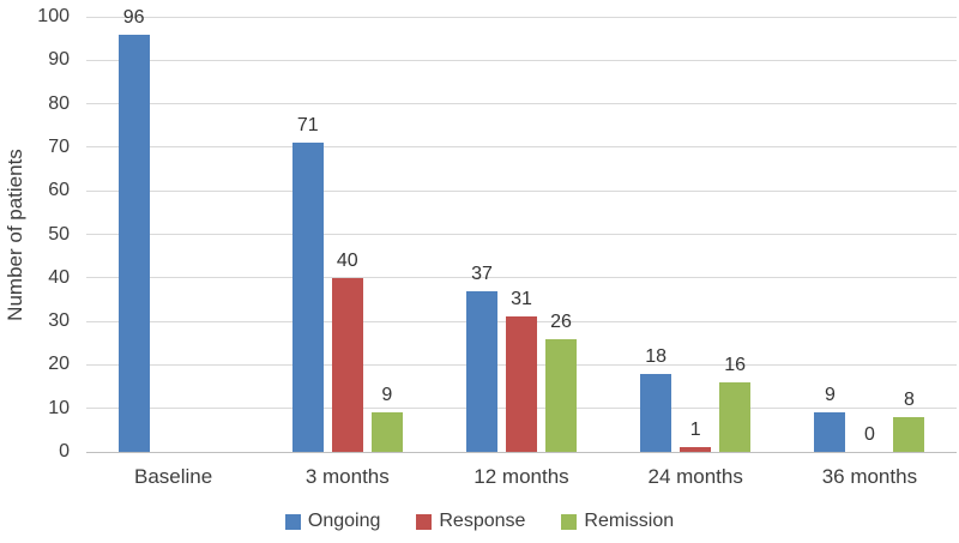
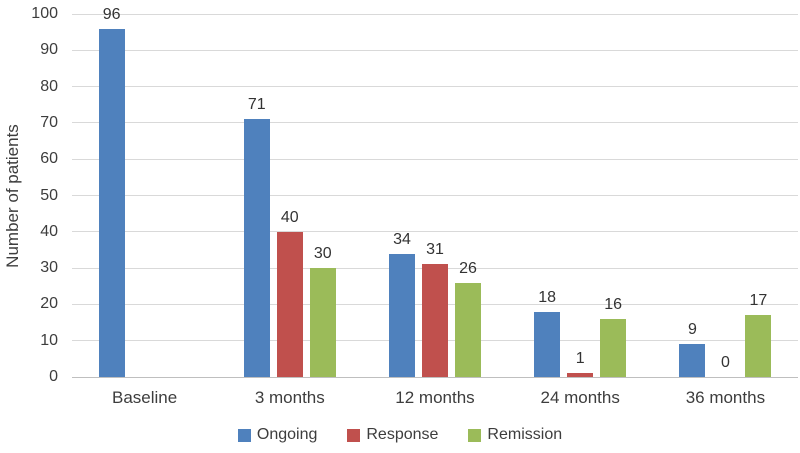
Remission/3 months: 9 -> 30
Ongoing/12 months: 37 -> 34
Remission/36 months: 8 -> 17
